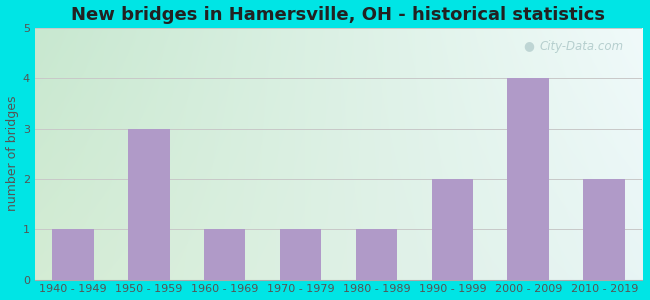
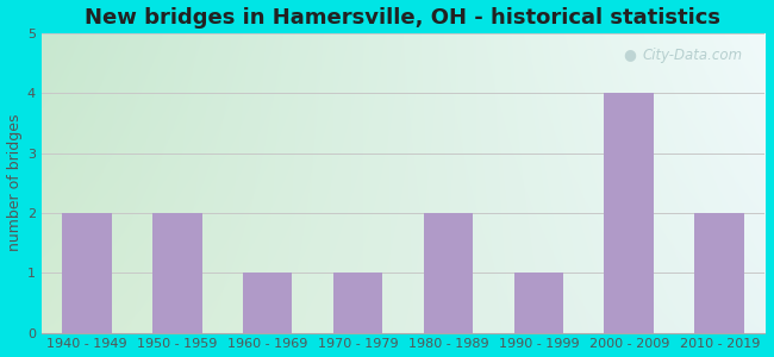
1940 - 1949: 1 -> 2
1950 - 1959: 3 -> 2
1980 - 1989: 1 -> 2
1990 - 1999: 2 -> 1
